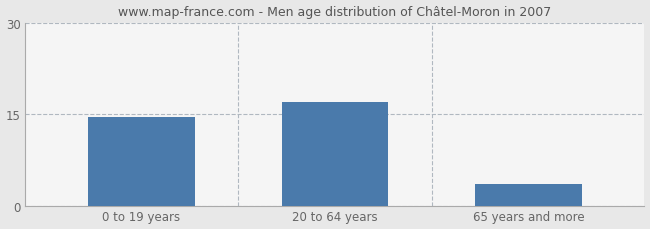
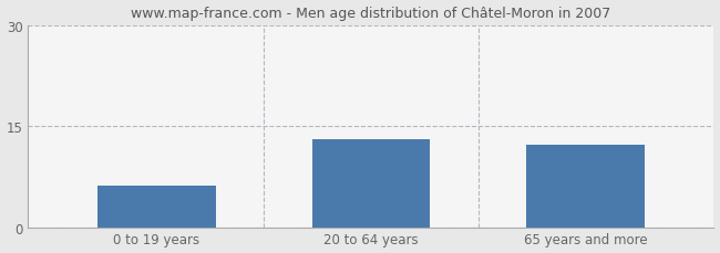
0 to 19 years: 14.5 -> 6.2
20 to 64 years: 17.0 -> 13.0
65 years and more: 3.5 -> 12.2
